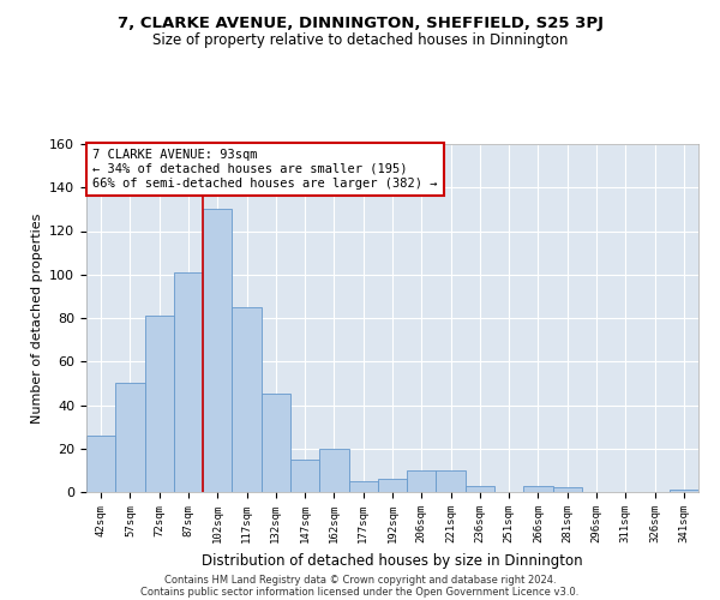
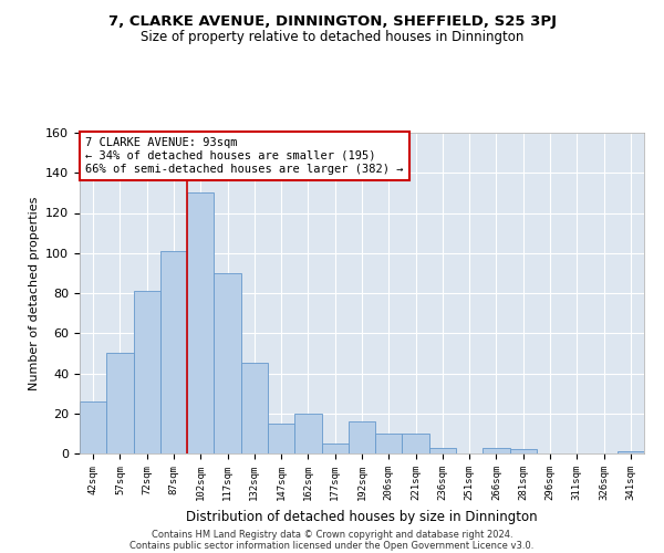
117sqm: 85 -> 90
192sqm: 6 -> 16
